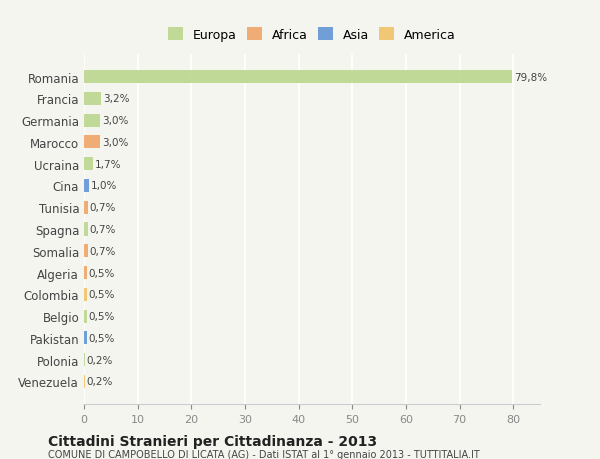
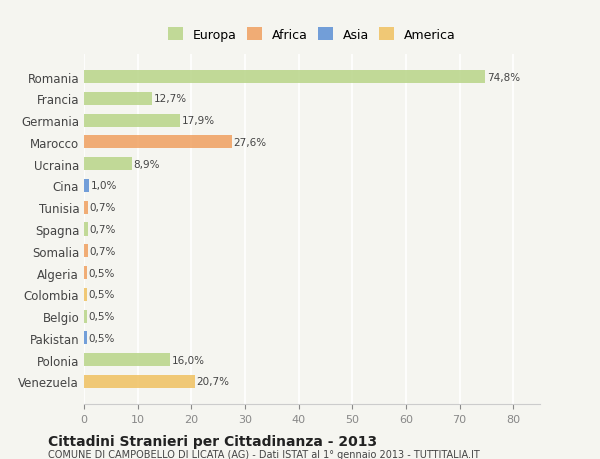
Romania: 79,8% -> 74,8%
Francia: 3,2% -> 12,7%
Germania: 3,0% -> 17,9%
Marocco: 3,0% -> 27,6%
Ucraina: 1,7% -> 8,9%
Polonia: 0,2% -> 16,0%
Venezuela: 0,2% -> 20,7%
